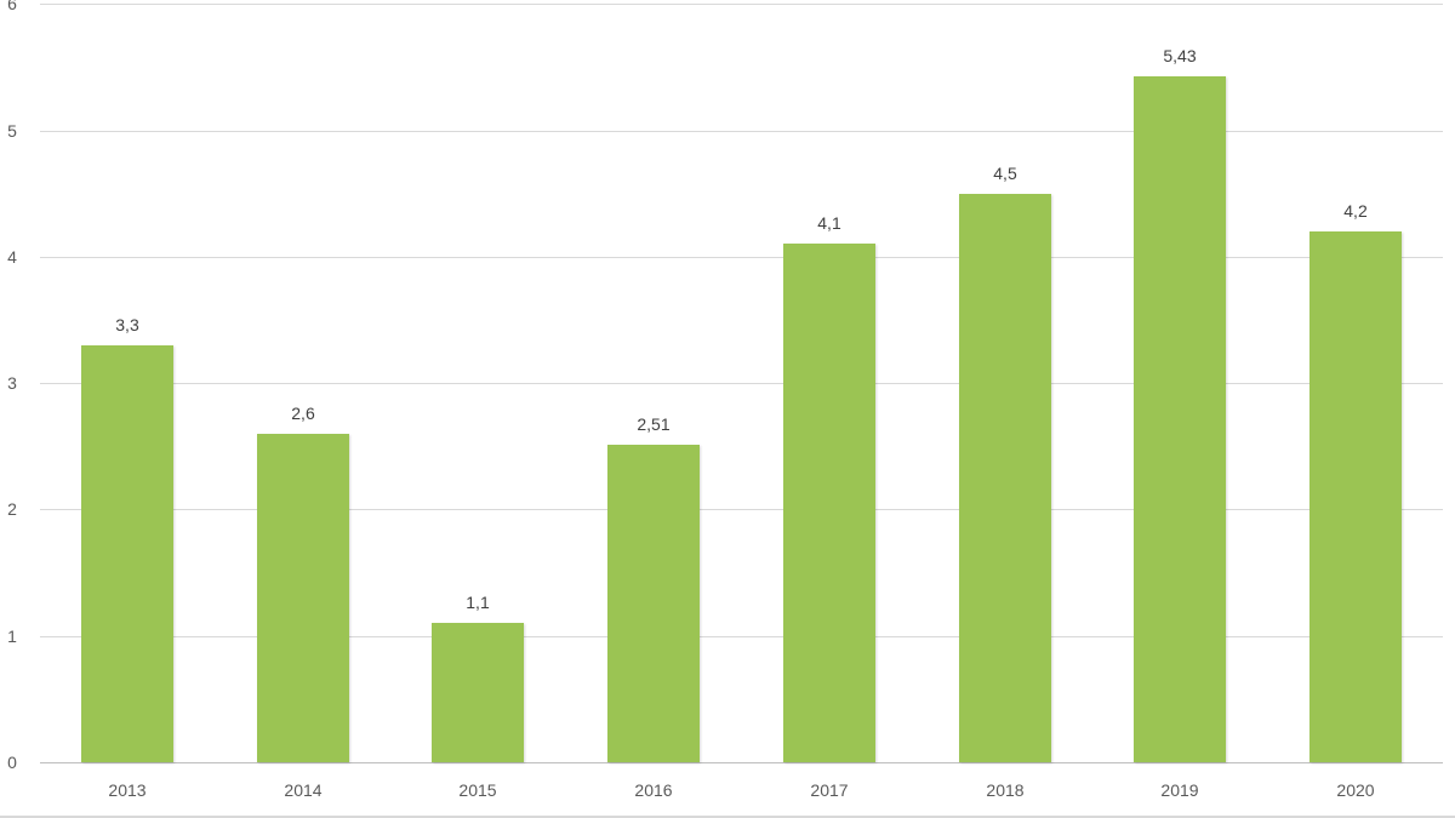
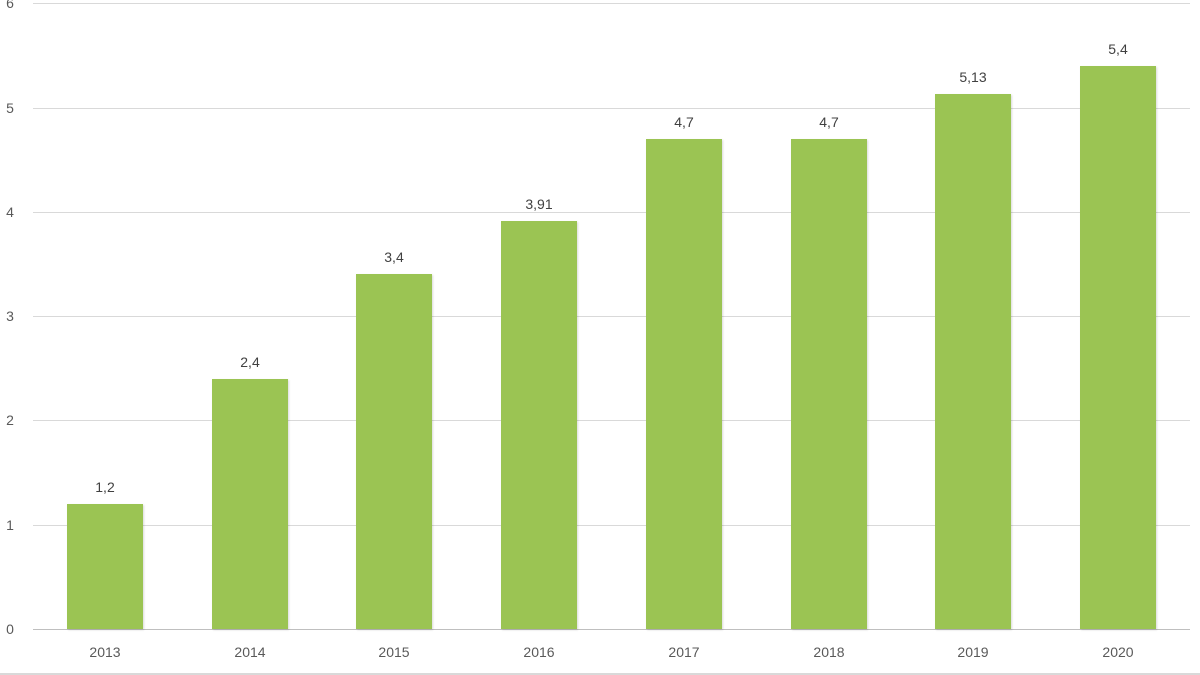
2013: 3,3 -> 1,2
2014: 2,6 -> 2,4
2015: 1,1 -> 3,4
2016: 2,51 -> 3,91
2017: 4,1 -> 4,7
2018: 4,5 -> 4,7
2019: 5,43 -> 5,13
2020: 4,2 -> 5,4
